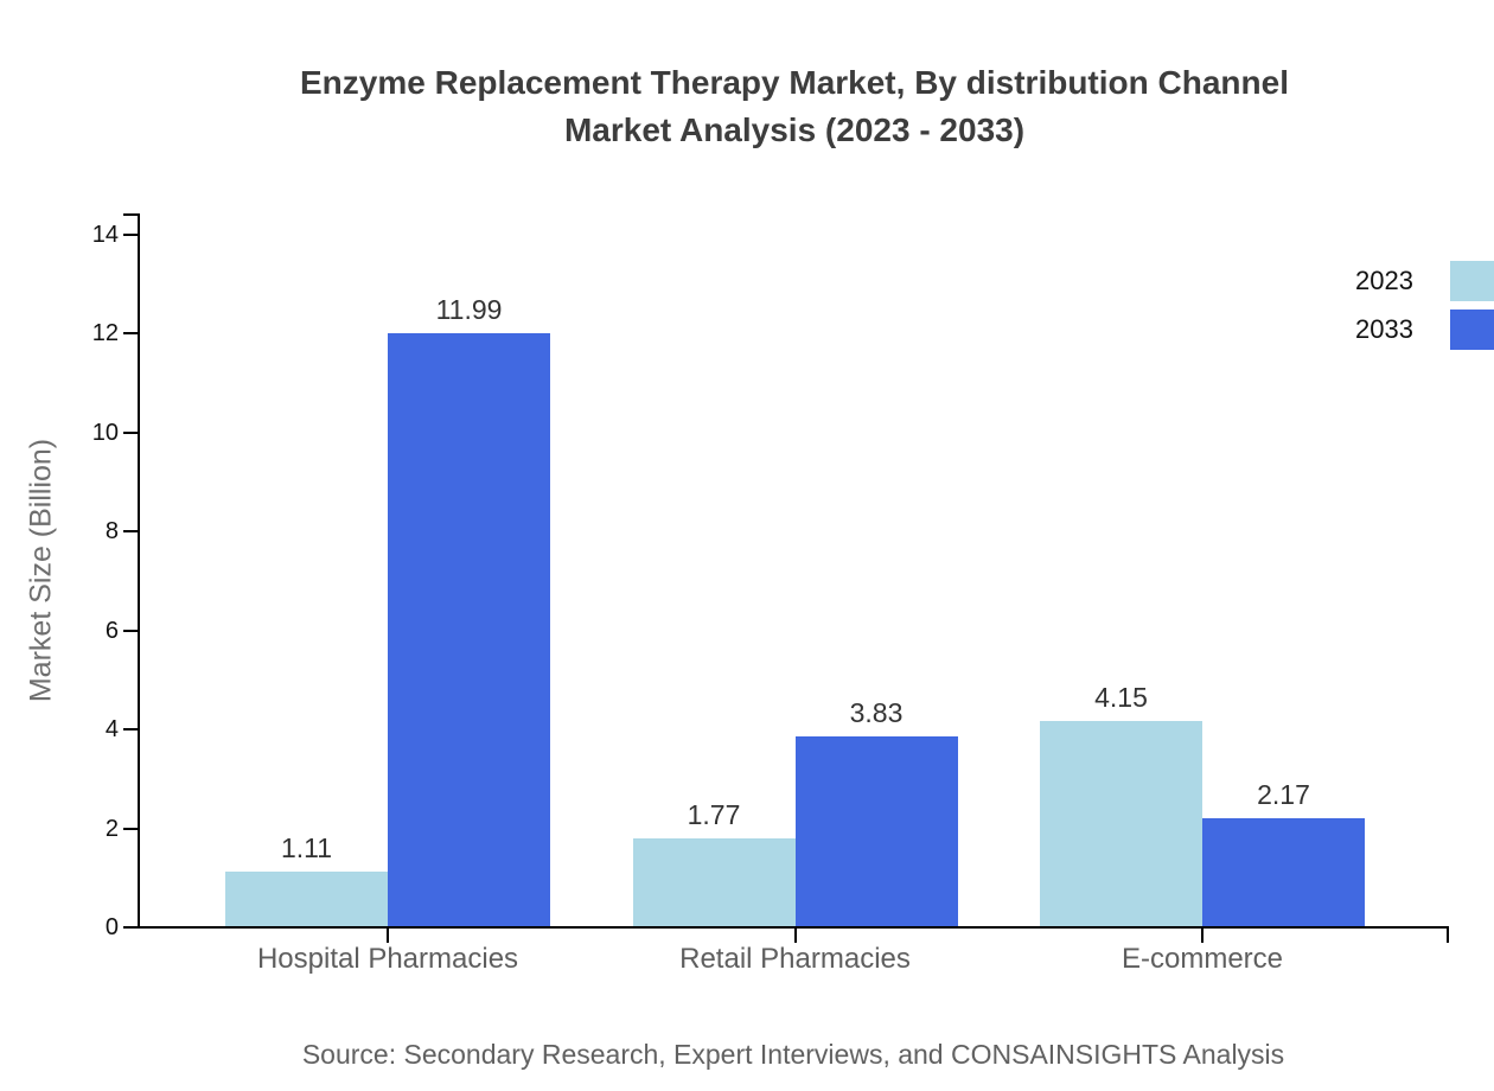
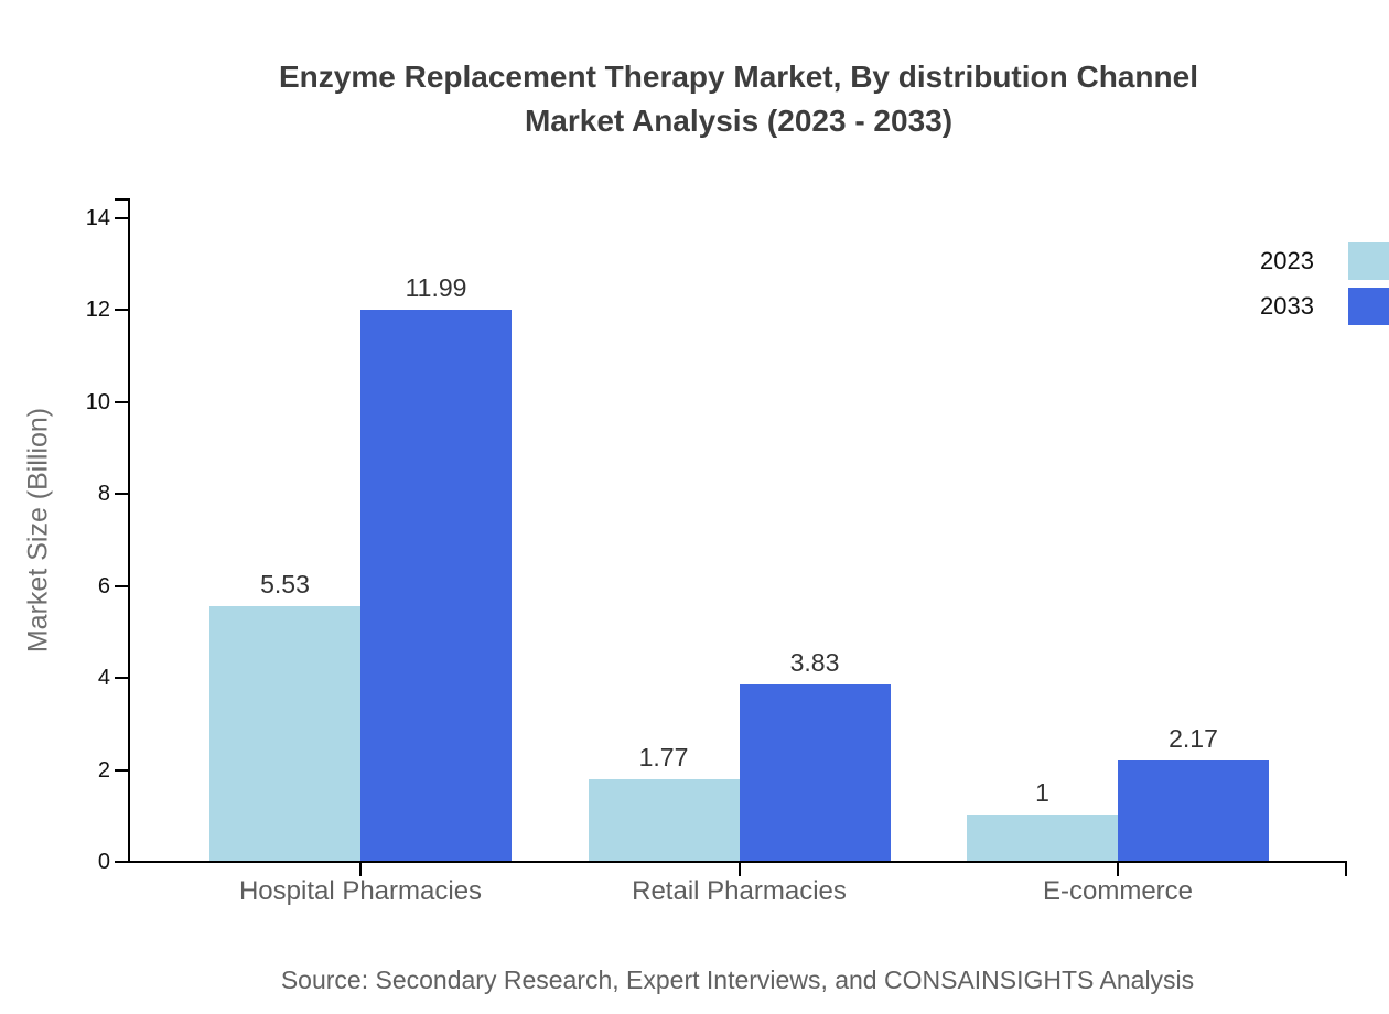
2023/Hospital Pharmacies: 1.11 -> 5.53
2023/E-commerce: 4.15 -> 1
